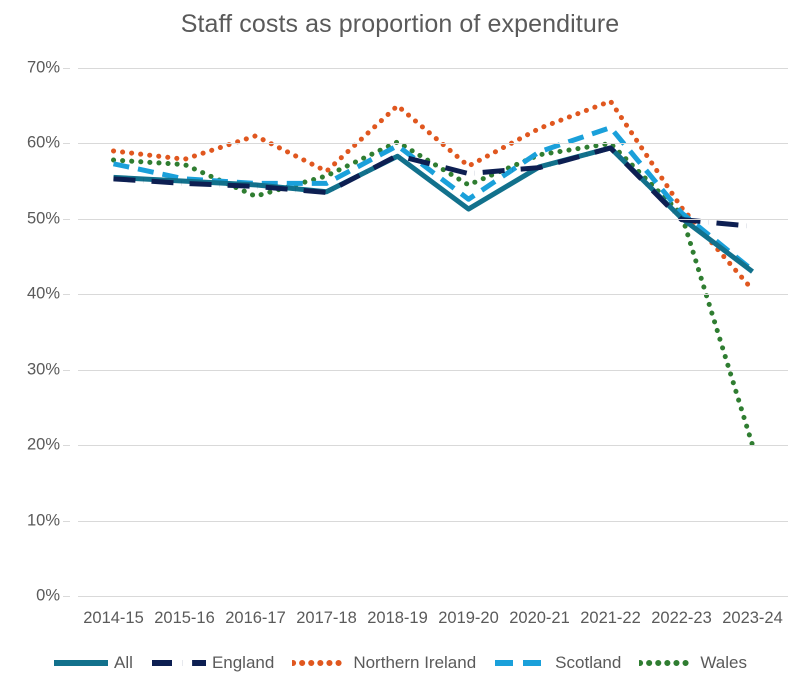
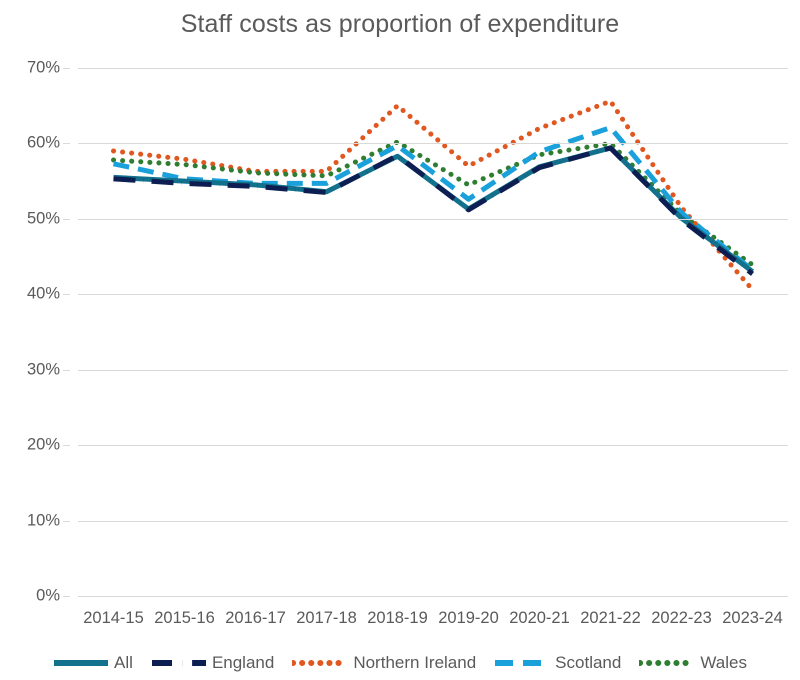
Northern Ireland/2016-17: 61% -> 56%
Wales/2016-17: 53% -> 56%
England/2019-20: 56% -> 51%
England/2023-24: 49% -> 43%
Wales/2023-24: 20% -> 44%
